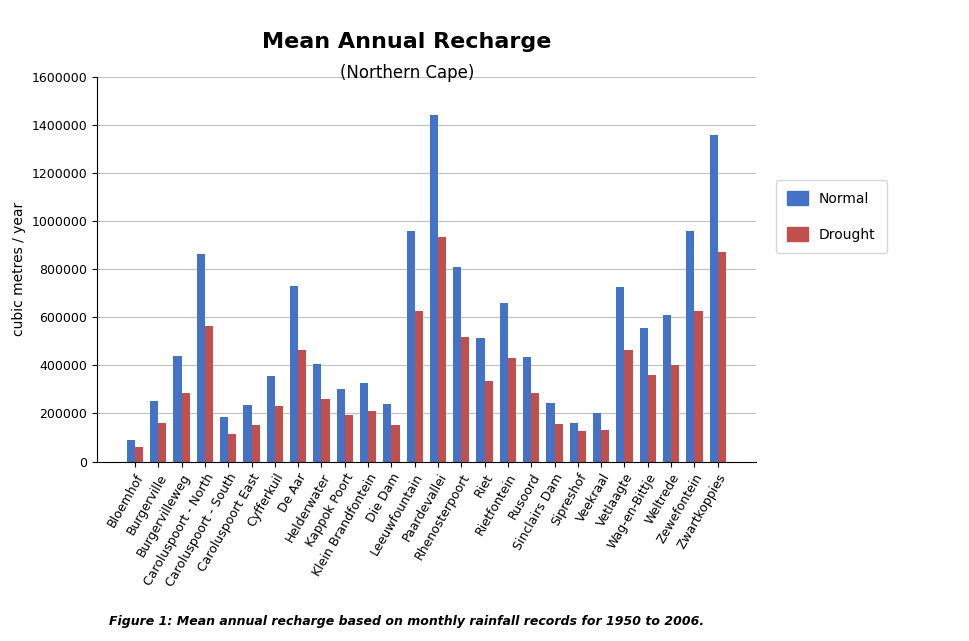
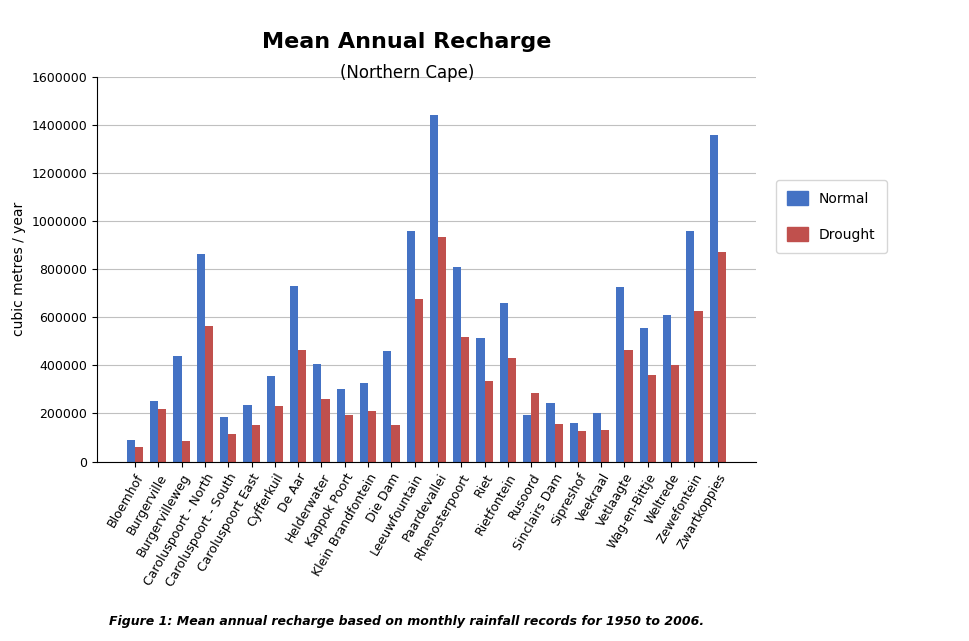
Drought/Burgerville: 160000 -> 220000
Drought/Burgervilleweg: 285000 -> 85000
Normal/Die Dam: 240000 -> 460000
Drought/Leeuwfountain: 625000 -> 675000
Normal/Rusoord: 435000 -> 195000
